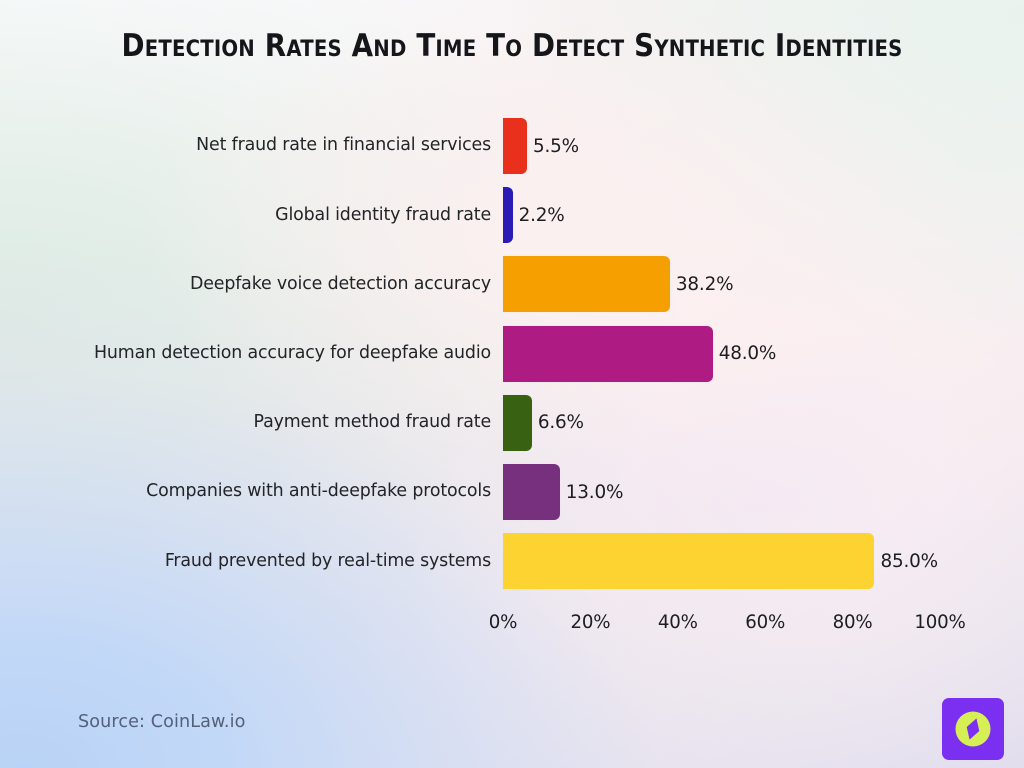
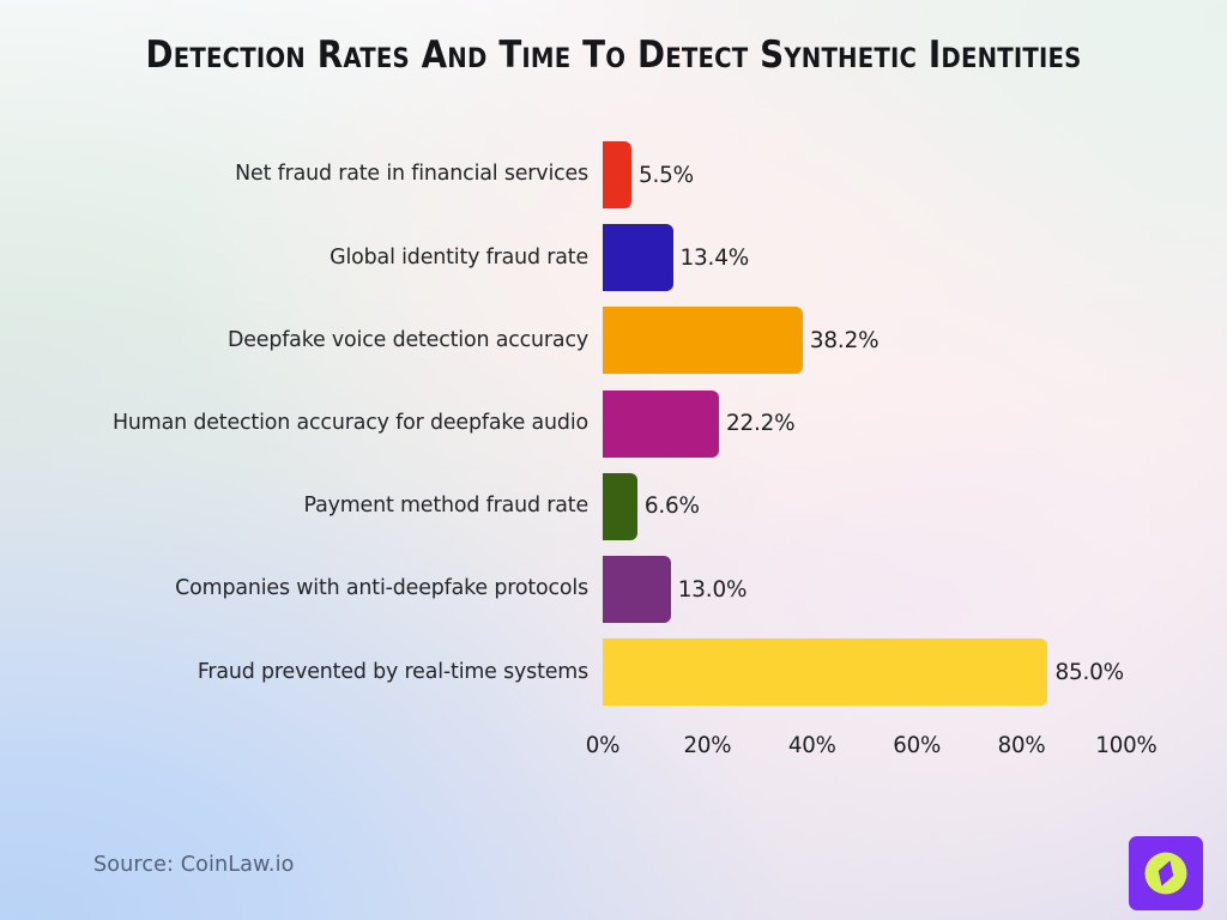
Global identity fraud rate: 2.2% -> 13.4%
Human detection accuracy for deepfake audio: 48.0% -> 22.2%
